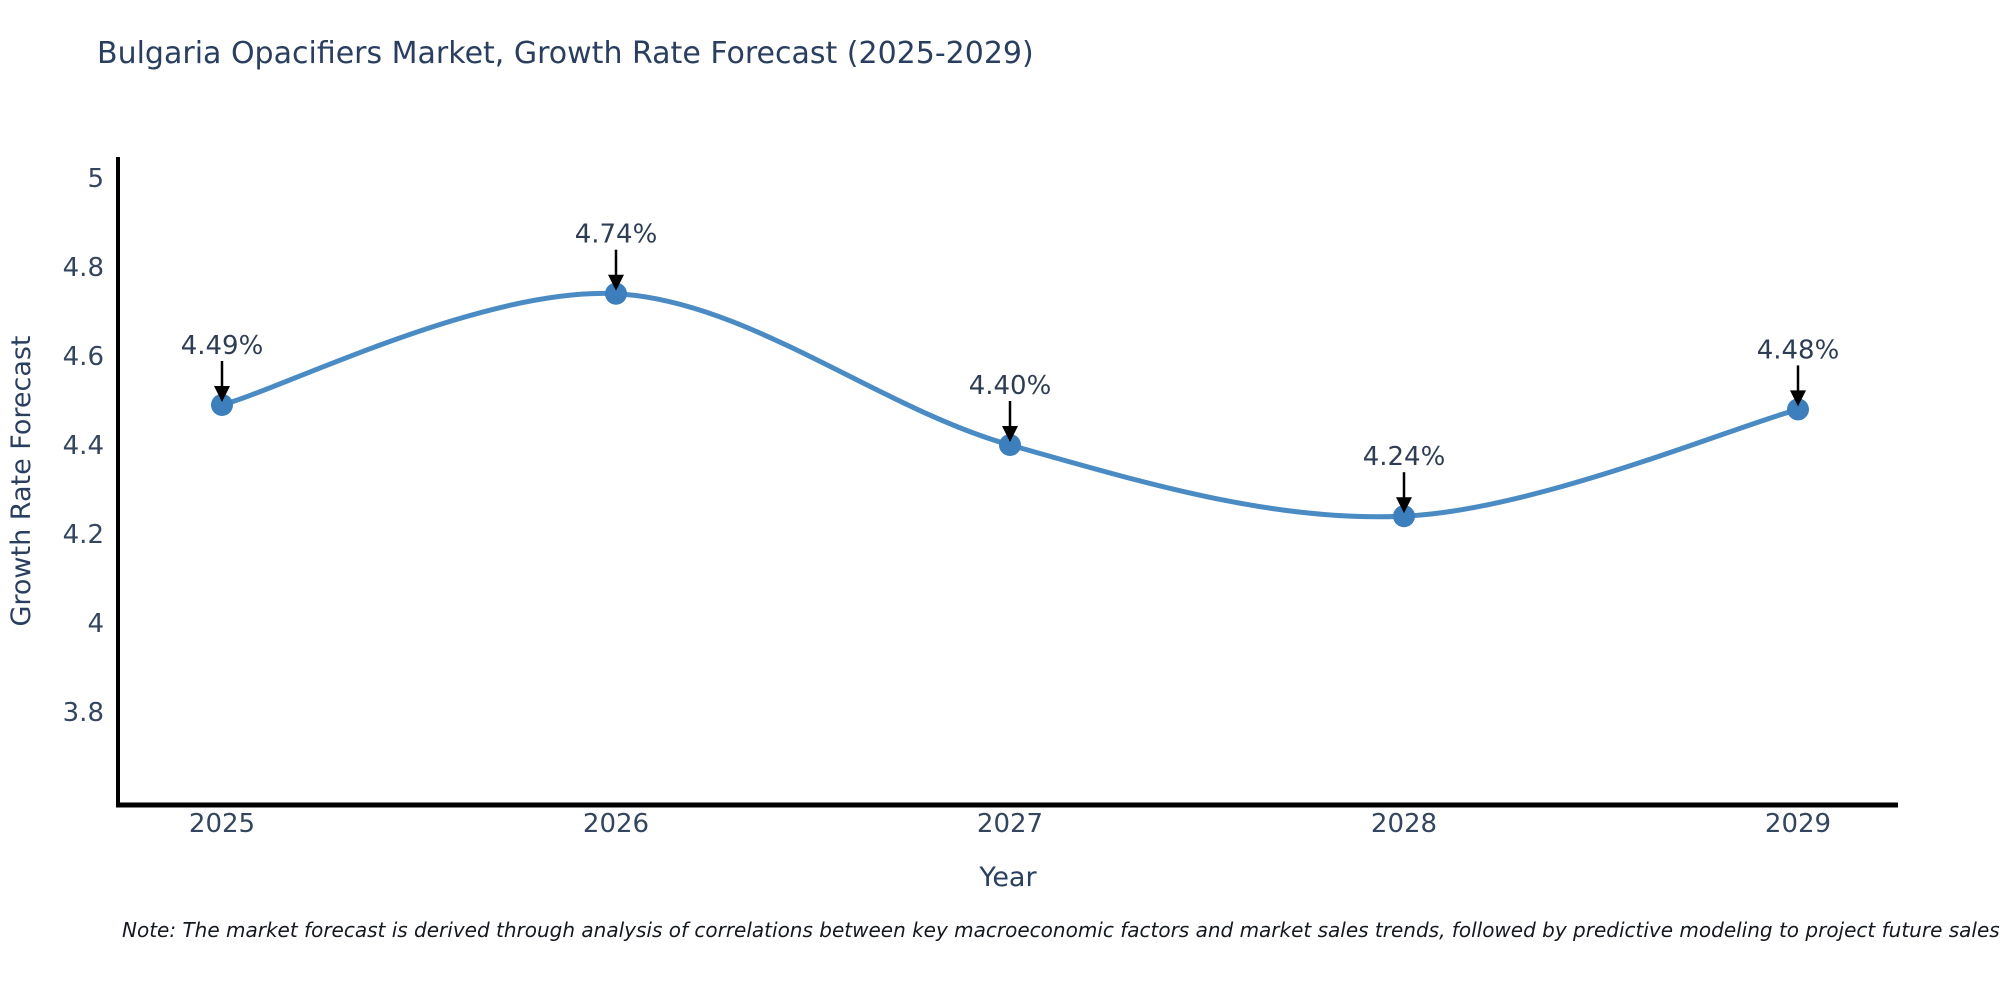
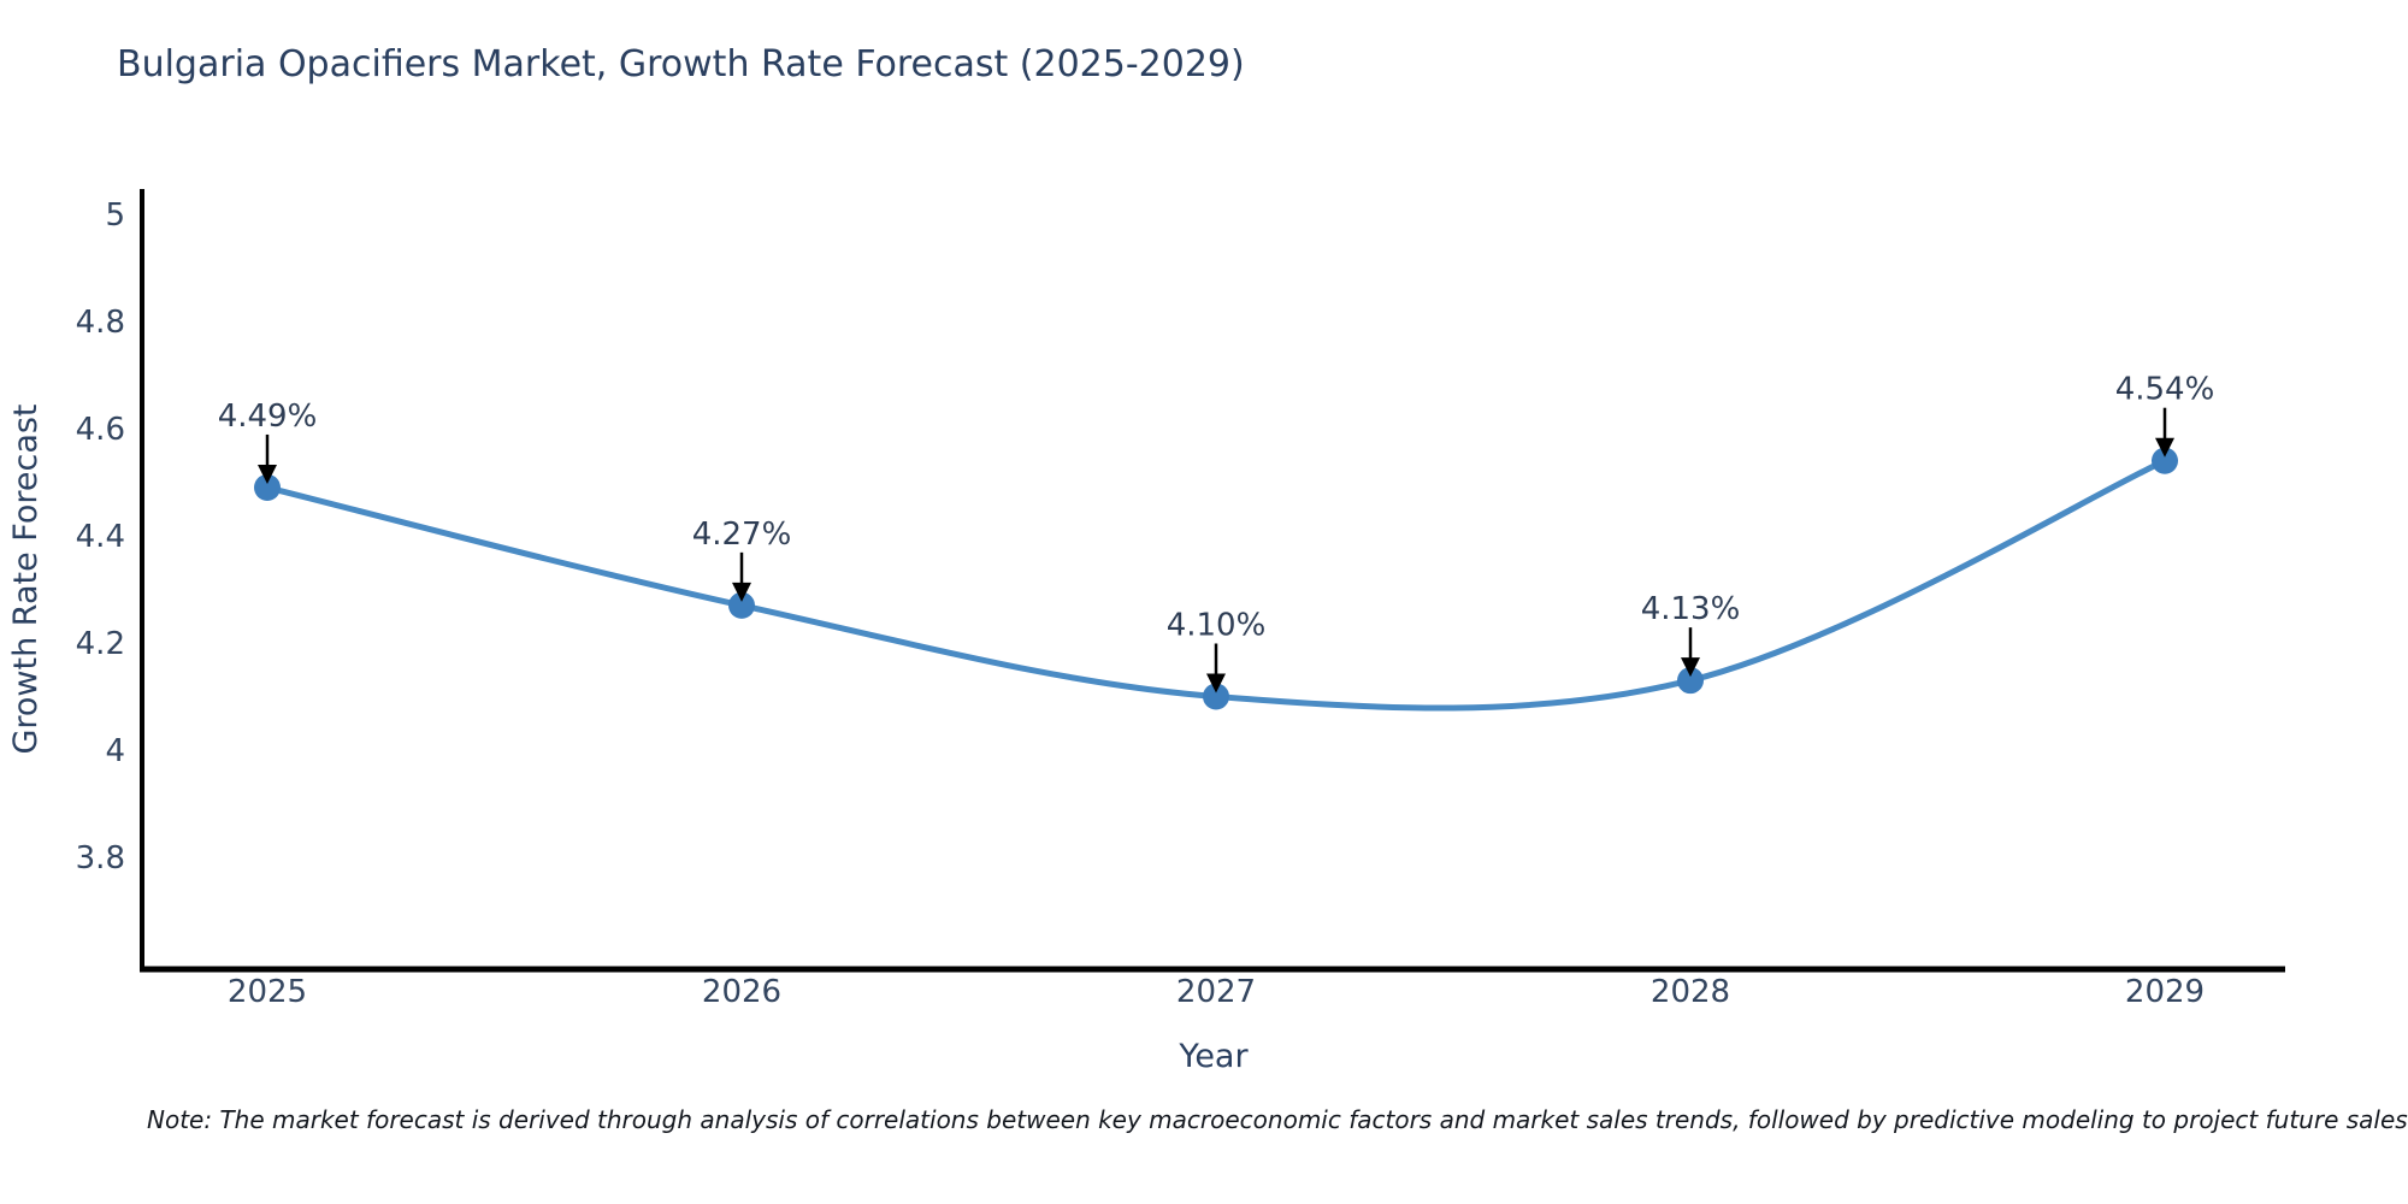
2026: 4.74% -> 4.27%
2027: 4.40% -> 4.10%
2028: 4.24% -> 4.13%
2029: 4.48% -> 4.54%
